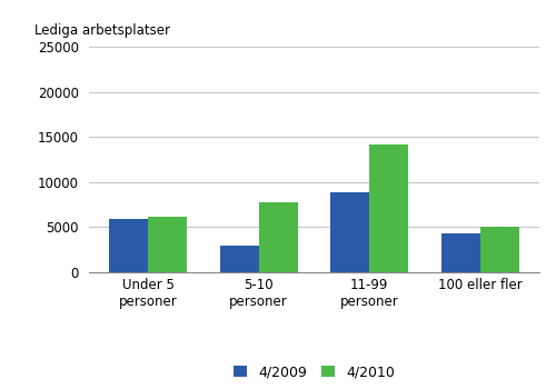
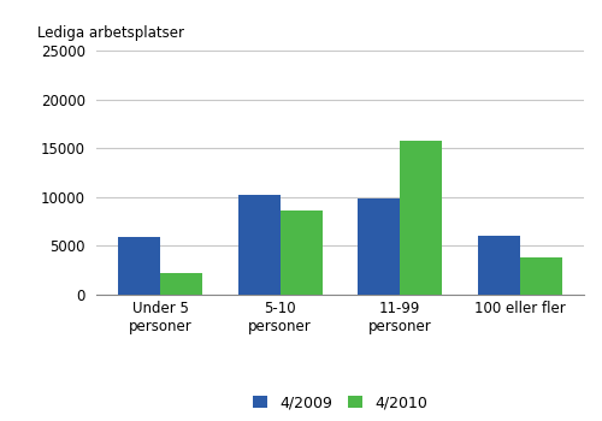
4/2010/Under 5 personer: 6100 -> 2200
4/2009/5-10 personer: 3000 -> 10200
4/2010/5-10 personer: 7700 -> 8600
4/2009/11-99 personer: 8900 -> 9800
4/2010/11-99 personer: 14200 -> 15800
4/2009/100 eller fler: 4300 -> 6000
4/2010/100 eller fler: 5000 -> 3800
